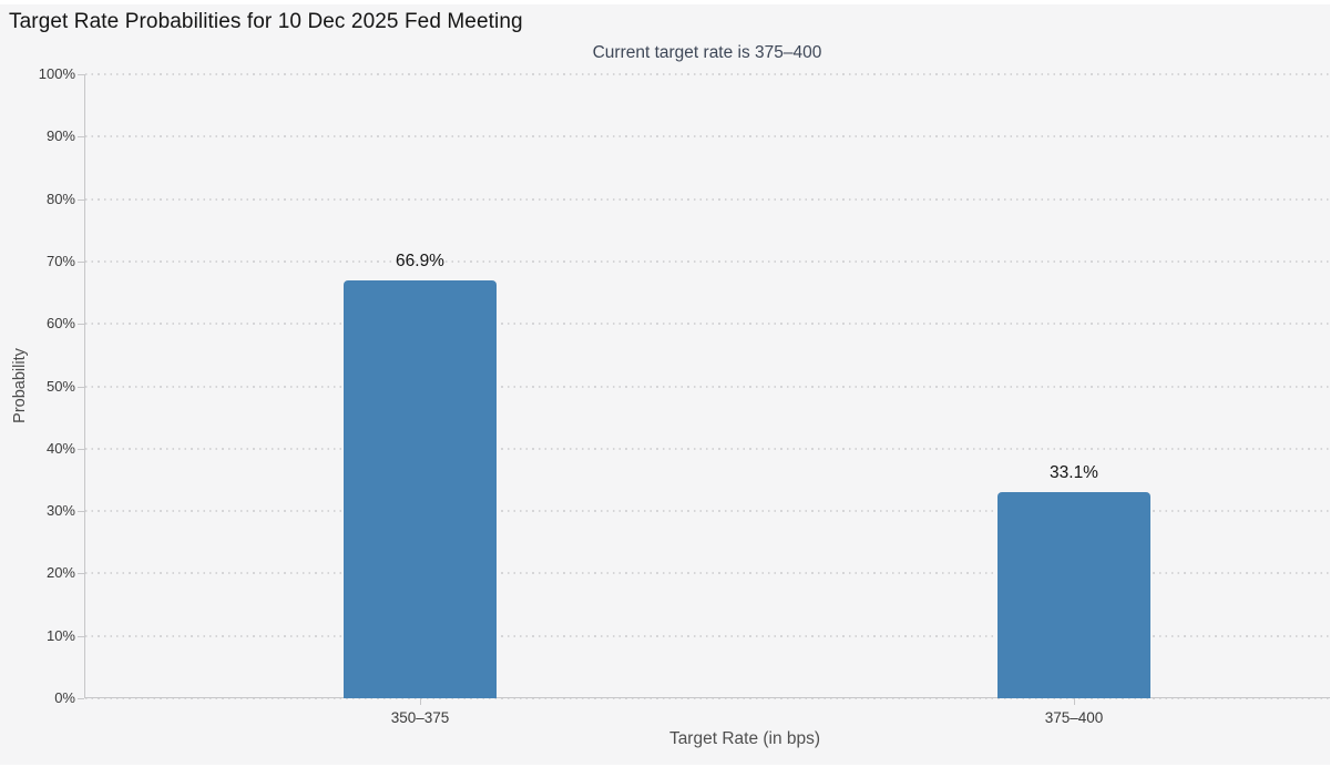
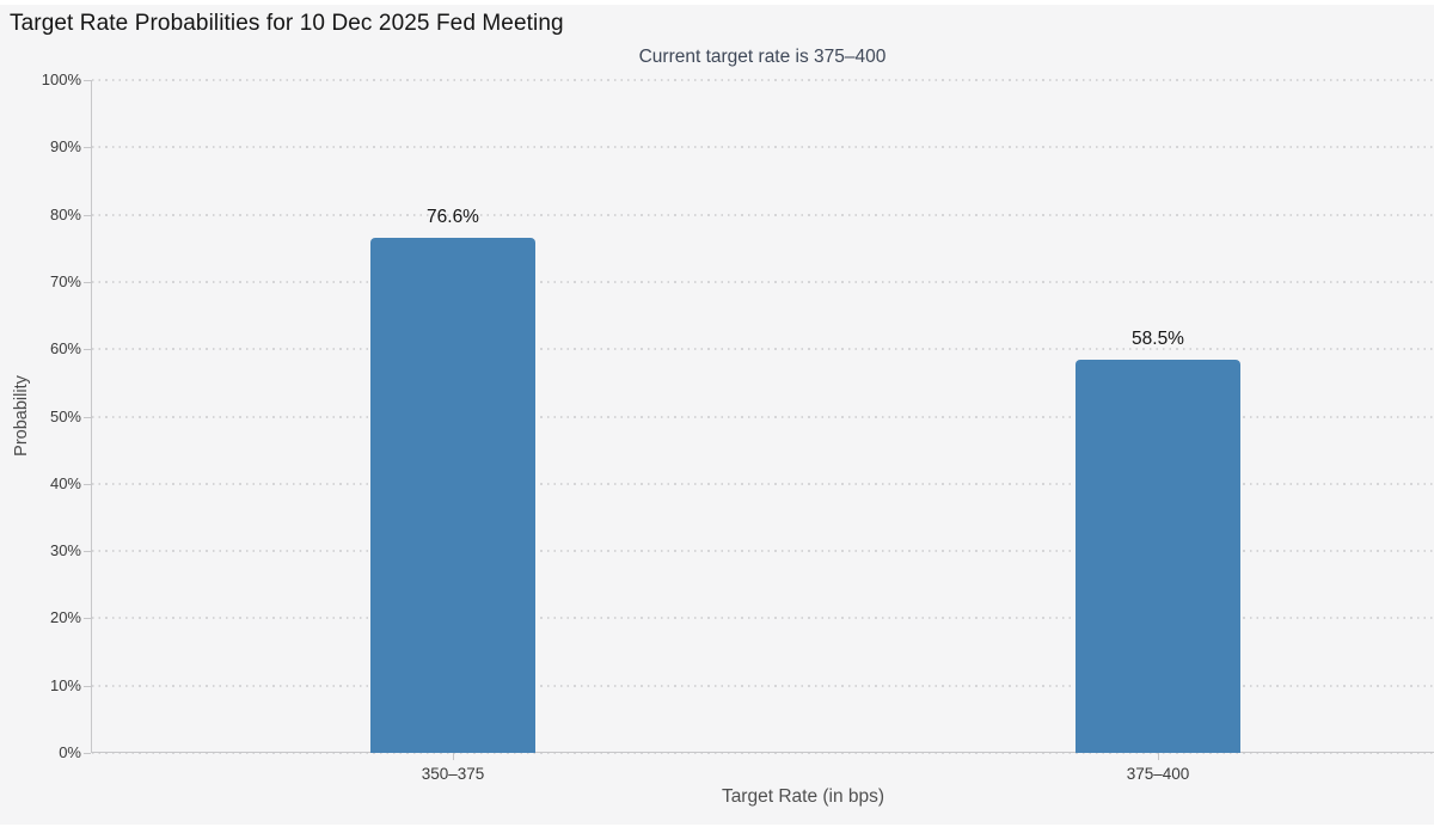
350–375: 66.9% -> 76.6%
375–400: 33.1% -> 58.5%
